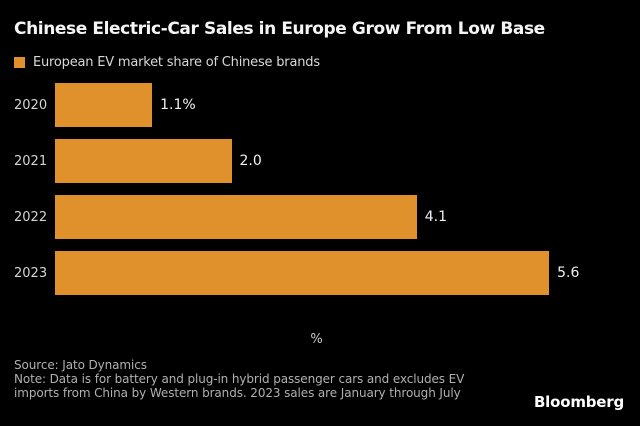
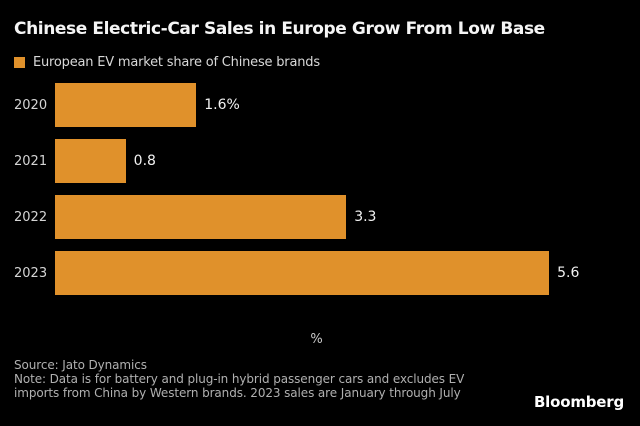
2020: 1.1% -> 1.6%
2021: 2.0 -> 0.8
2022: 4.1 -> 3.3
